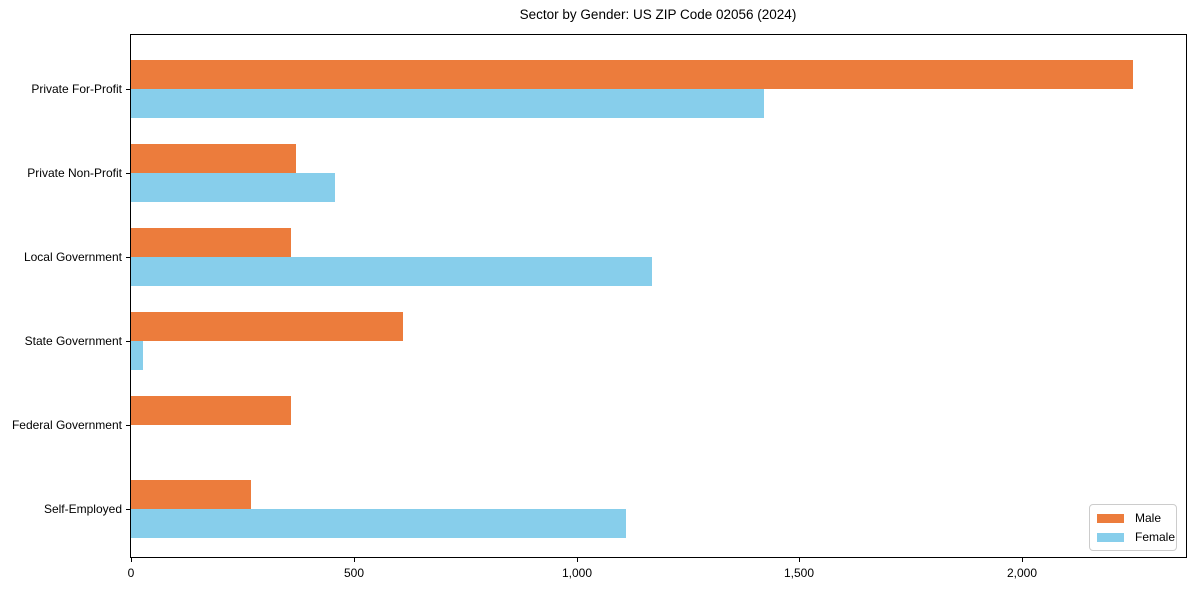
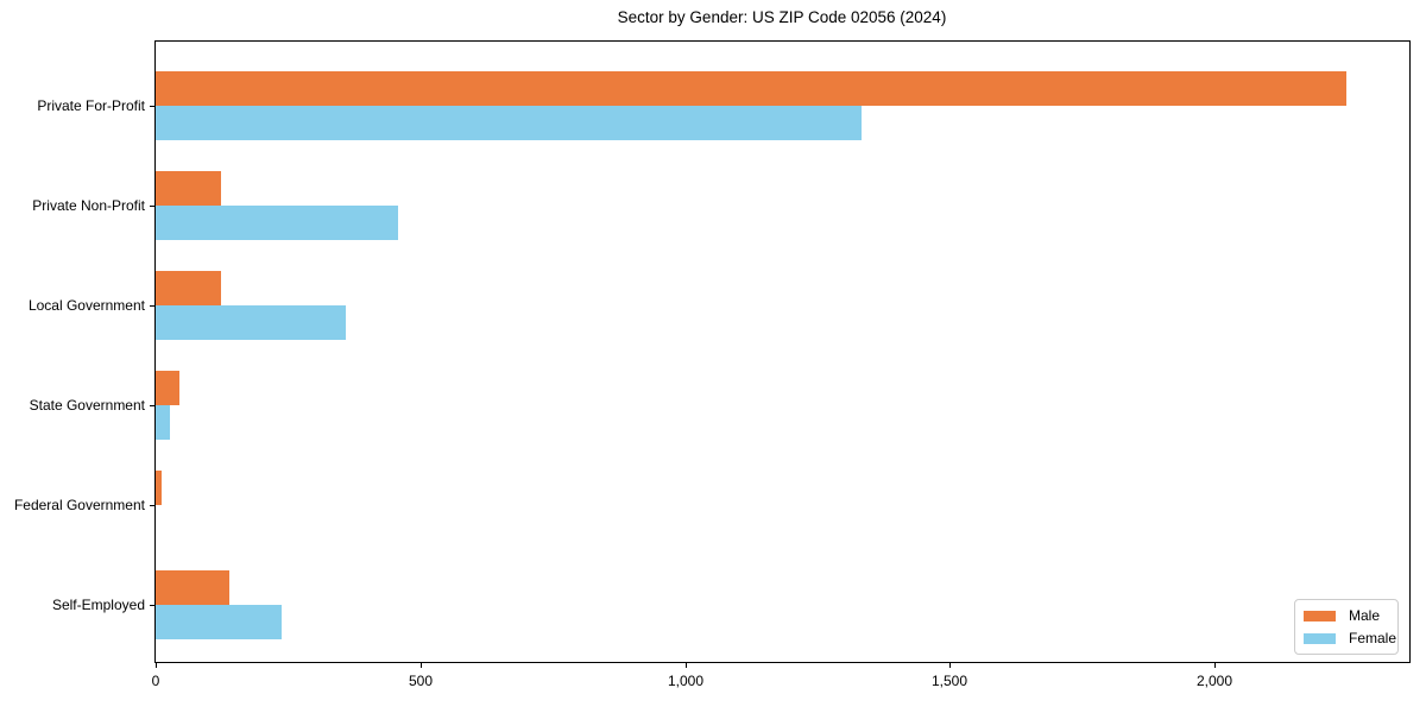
Female/Private For-Profit: 1420 -> 1330
Male/Private Non-Profit: 370 -> 120
Male/Local Government: 360 -> 120
Female/Local Government: 1170 -> 360
Male/State Government: 610 -> 40
Male/Federal Government: 360 -> 10
Male/Self-Employed: 270 -> 140
Female/Self-Employed: 1110 -> 240
